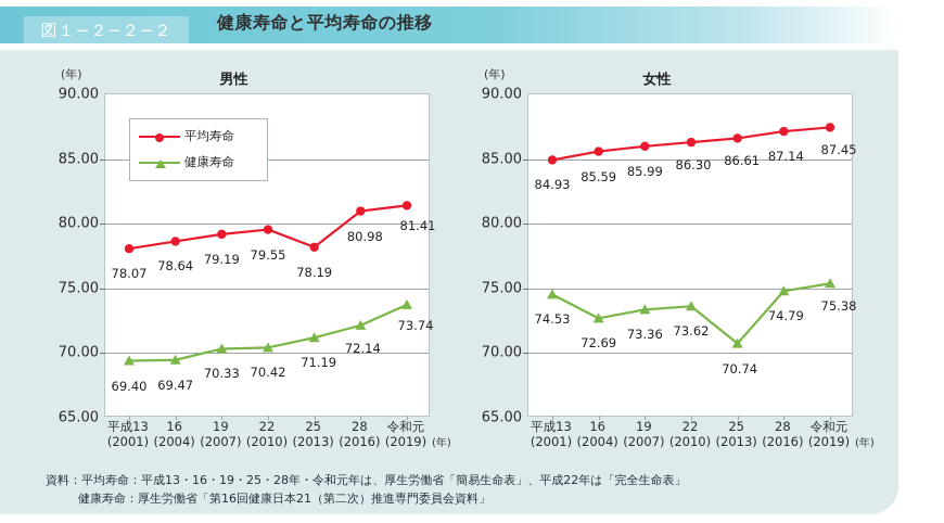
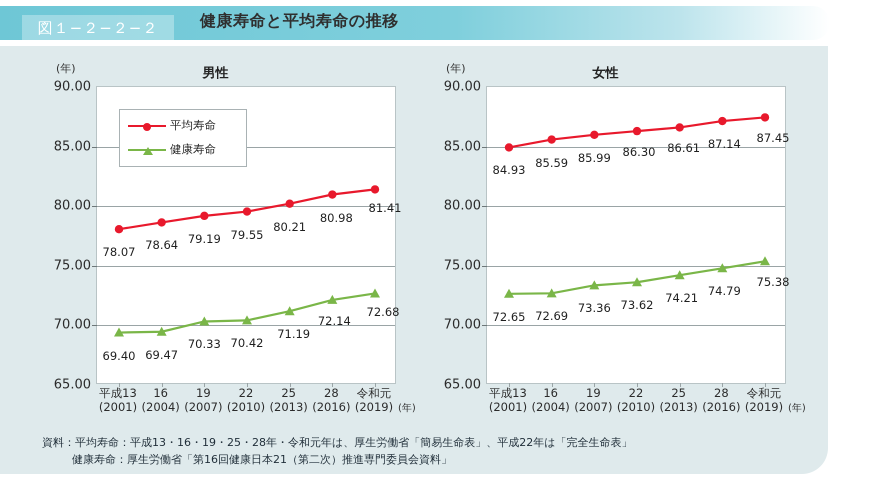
男性/平均寿命/25 (2013): 78.19 -> 80.21
男性/健康寿命/令和元 (2019): 73.74 -> 72.68
女性/健康寿命/平成13 (2001): 74.53 -> 72.65
女性/健康寿命/25 (2013): 70.74 -> 74.21
